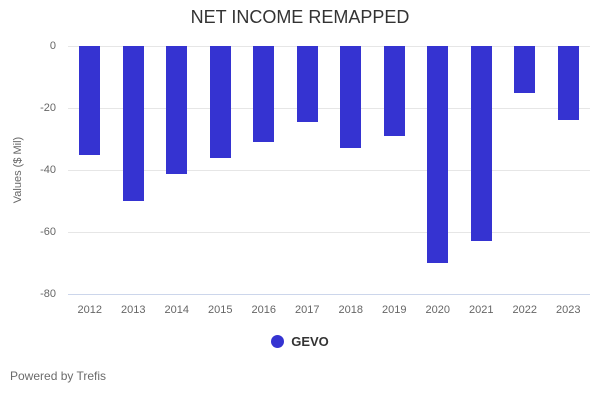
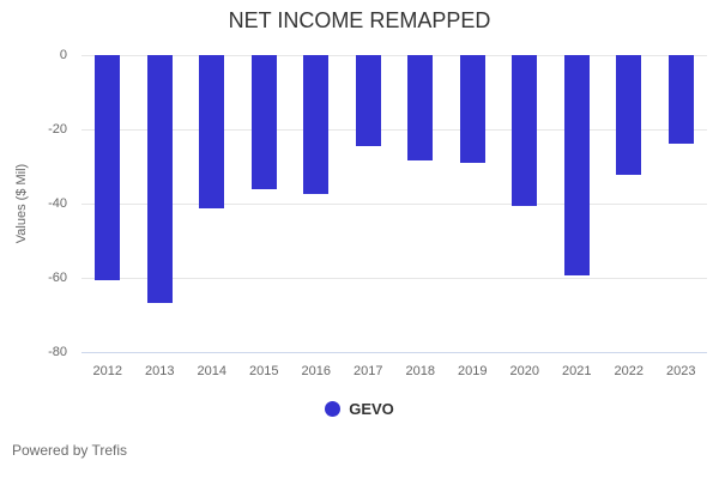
2012: -35 -> -61
2013: -50 -> -67
2016: -31 -> -37
2018: -33 -> -28
2020: -70 -> -40
2021: -63 -> -59
2022: -15 -> -32
